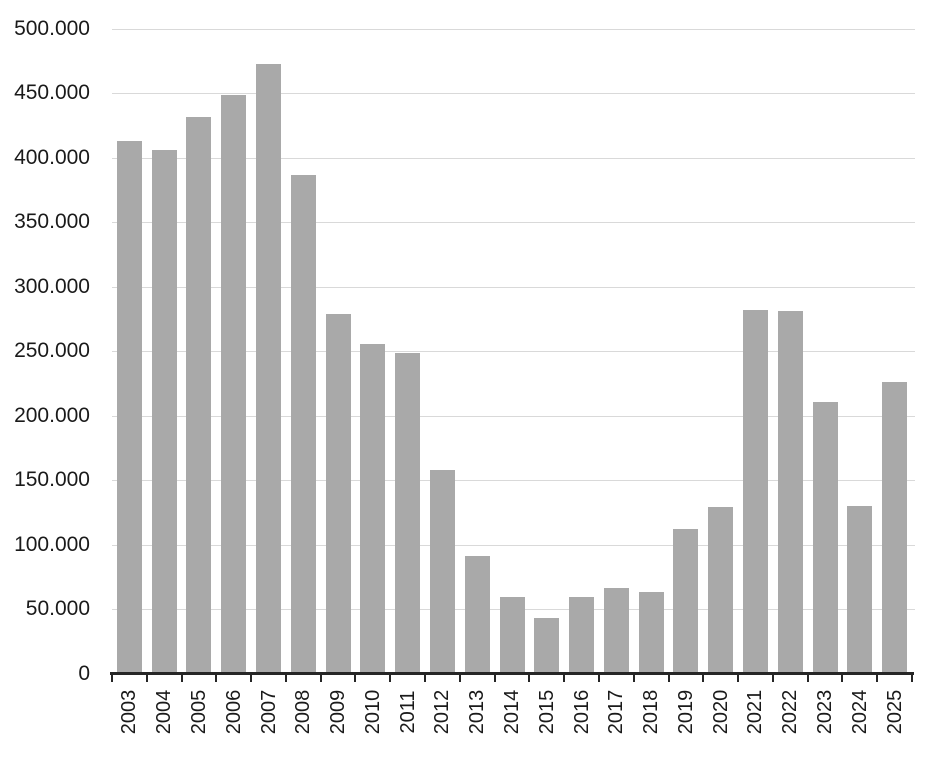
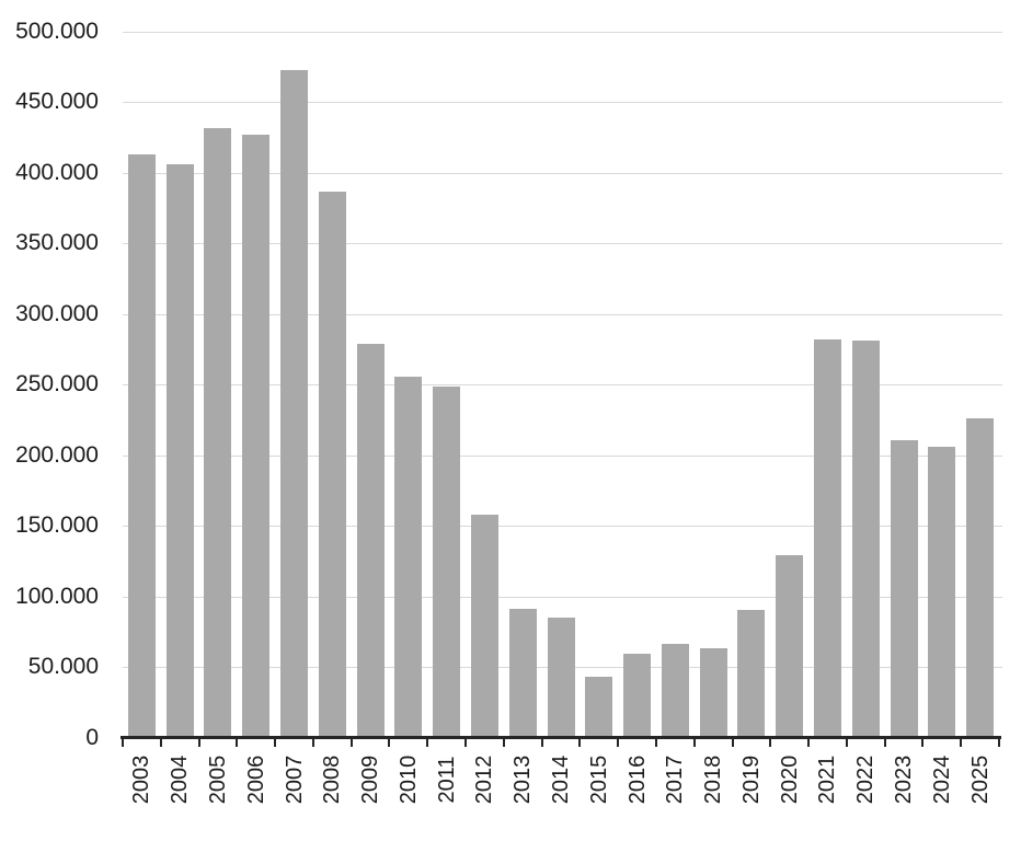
2006: 449000 -> 427000
2014: 59000 -> 85000
2019: 112000 -> 90000
2024: 130000 -> 206000
